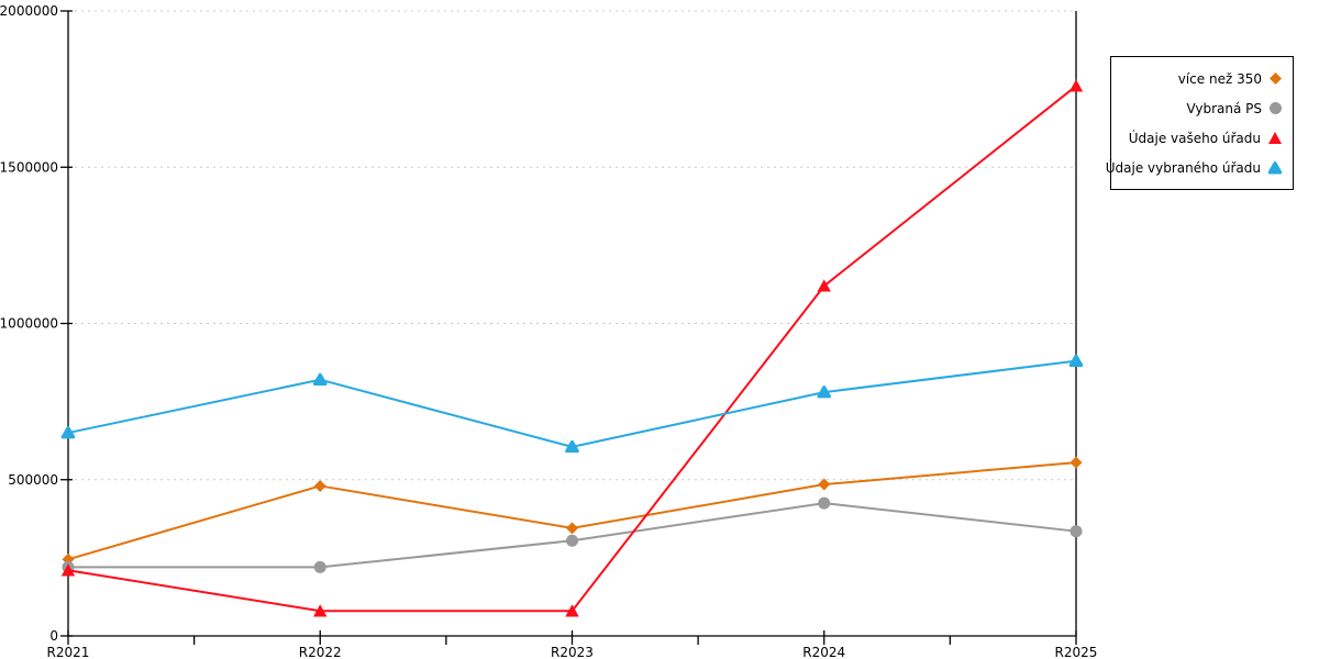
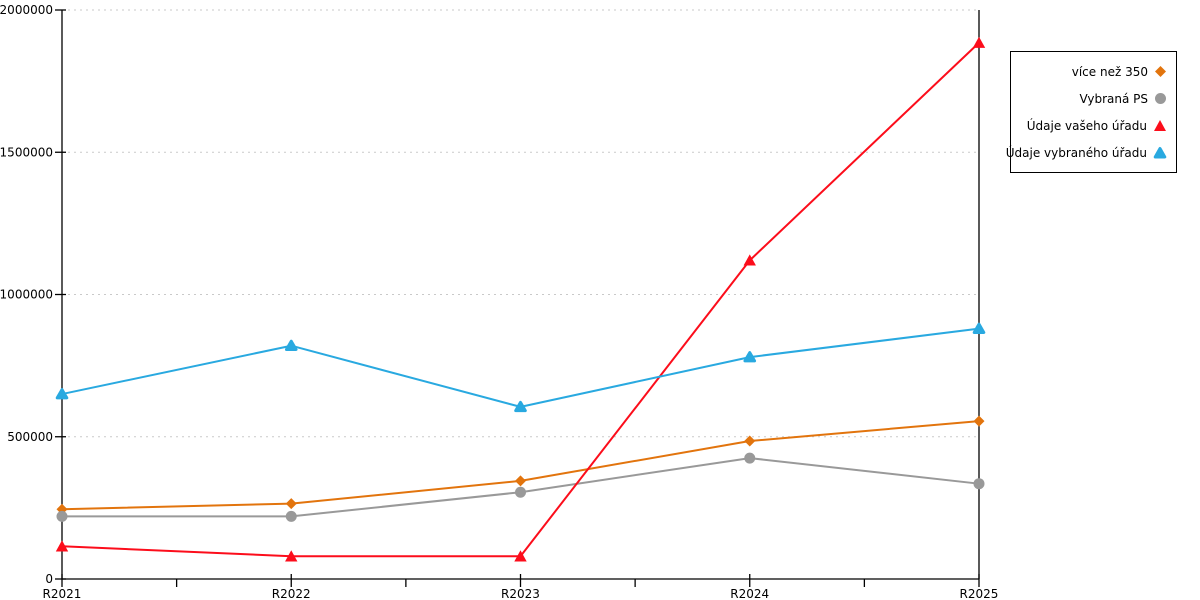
Údaje vašeho úřadu/R2021: 210000 -> 120000
více než 350/R2022: 480000 -> 260000
Údaje vašeho úřadu/R2025: 1760000 -> 1880000
